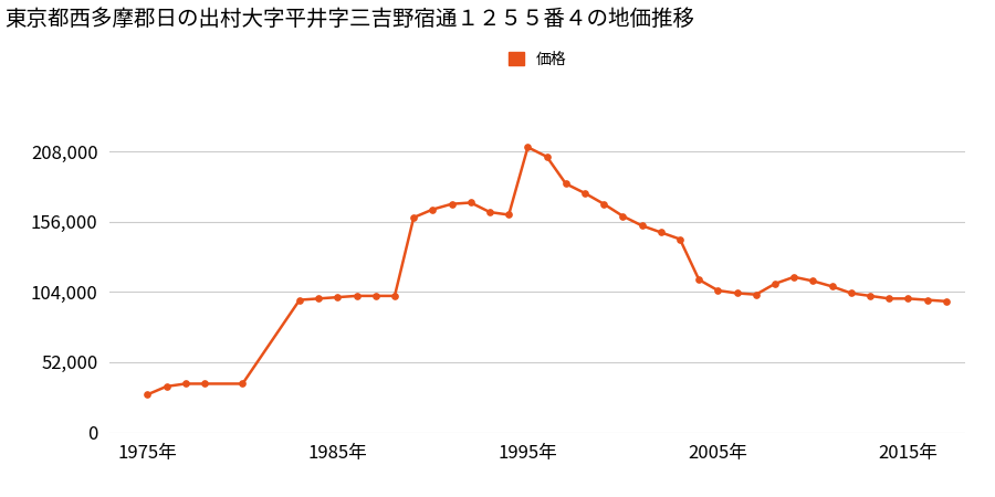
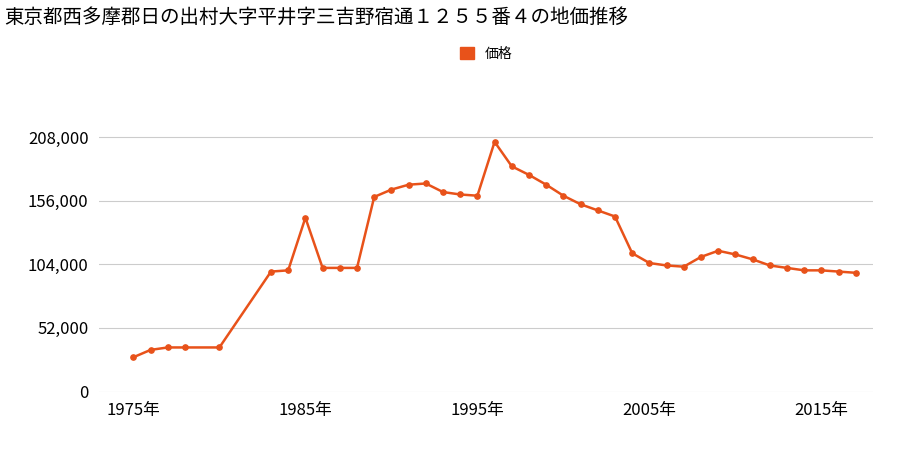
1985年: 100,000 -> 142,000
1995年: 211,000 -> 160,000
